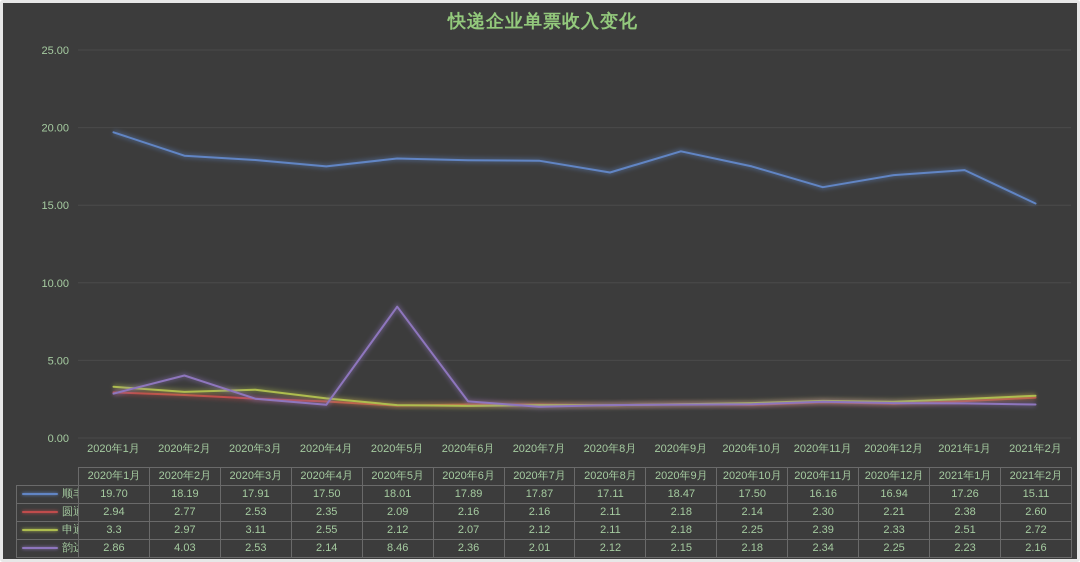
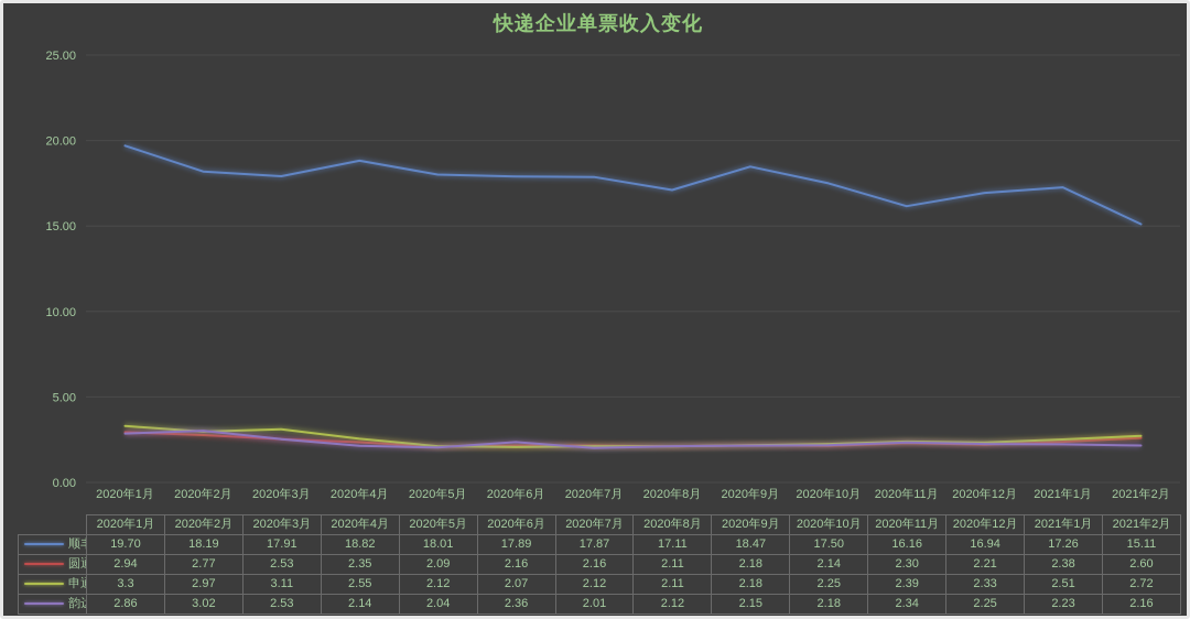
韵达/2020年2月: 4.03 -> 3.02
顺丰/2020年4月: 17.50 -> 18.82
韵达/2020年5月: 8.46 -> 2.04
